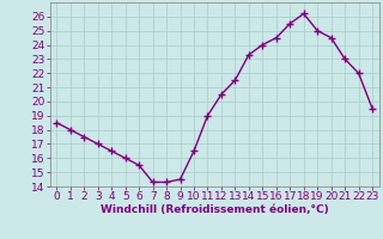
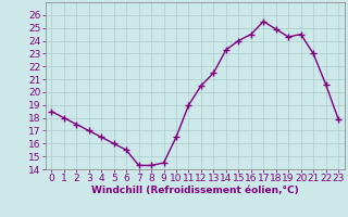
18: 26.2 -> 24.9
19: 25.0 -> 24.3
22: 22.0 -> 20.6
23: 19.5 -> 17.9
